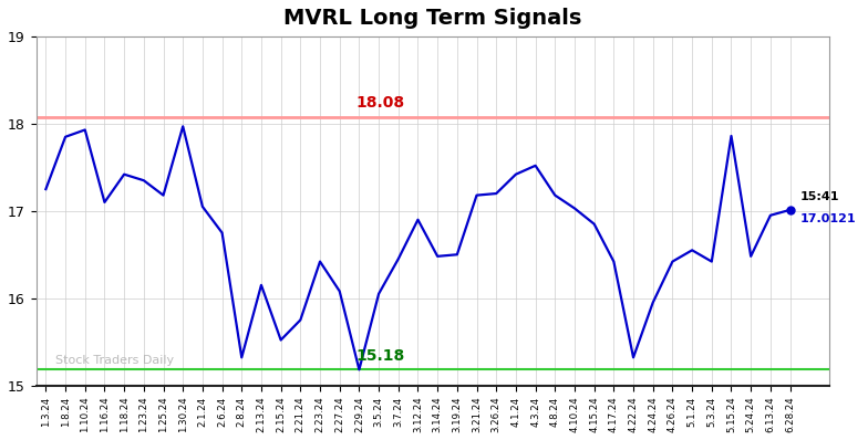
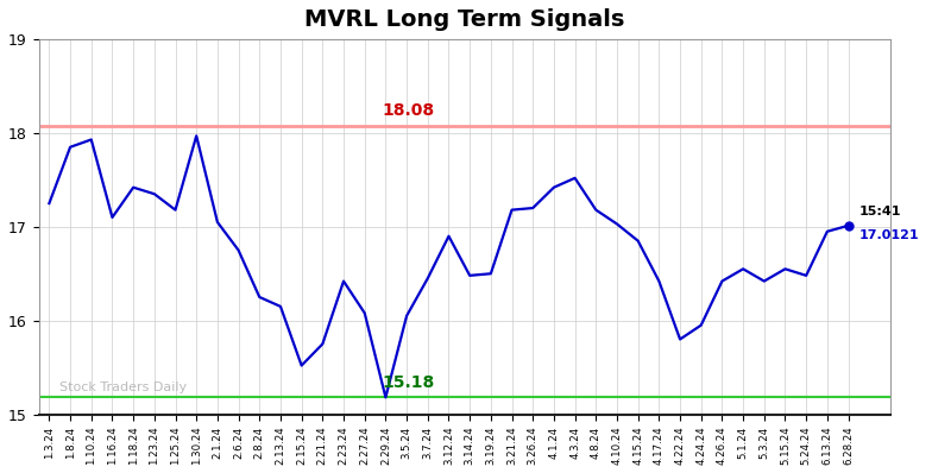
2.8.24: 15.32 -> 16.25
4.22.24: 15.32 -> 15.80
5.15.24: 17.86 -> 16.55
